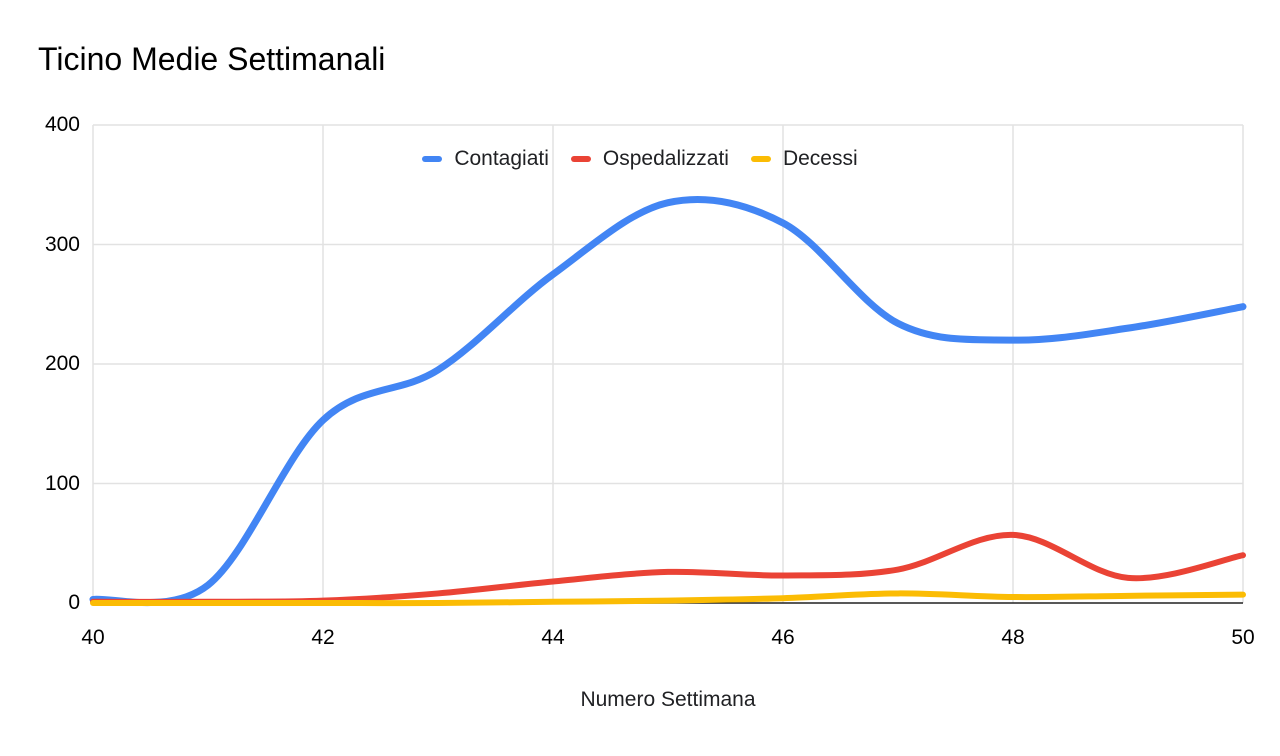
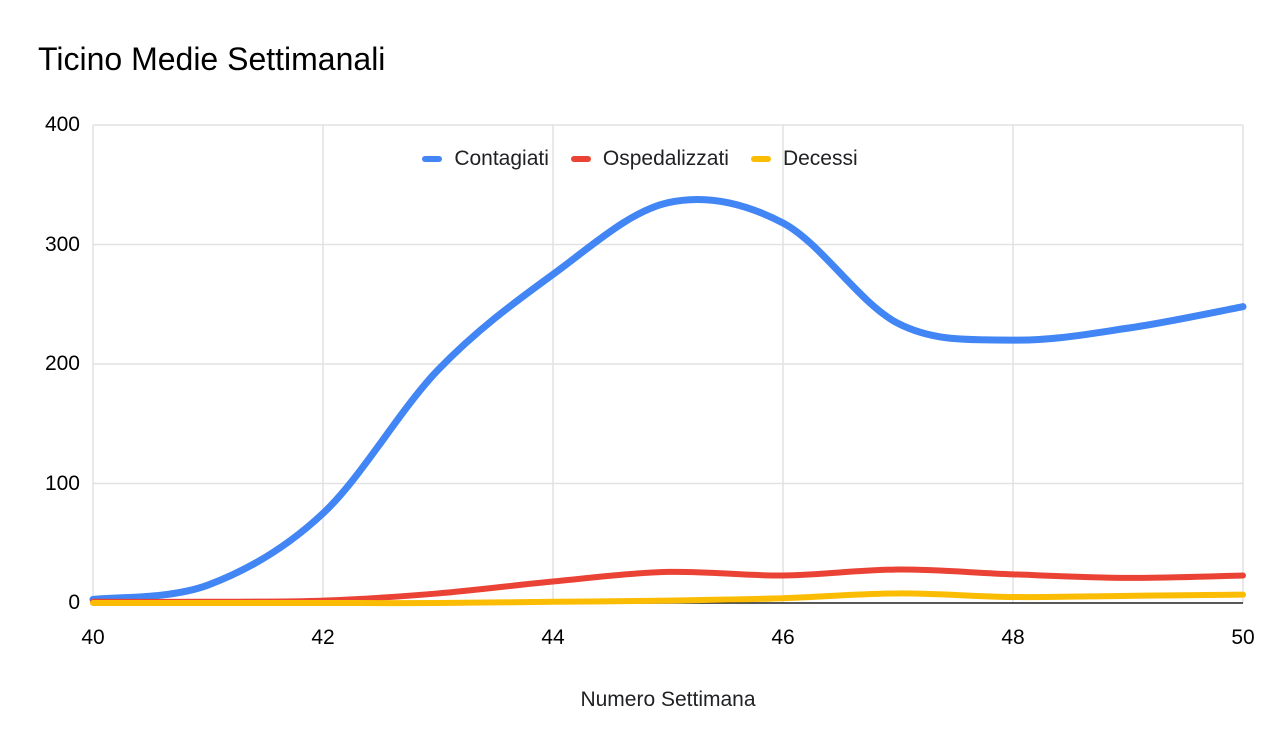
Contagiati/42: 153 -> 75
Ospedalizzati/48: 57 -> 24
Ospedalizzati/50: 40 -> 23
